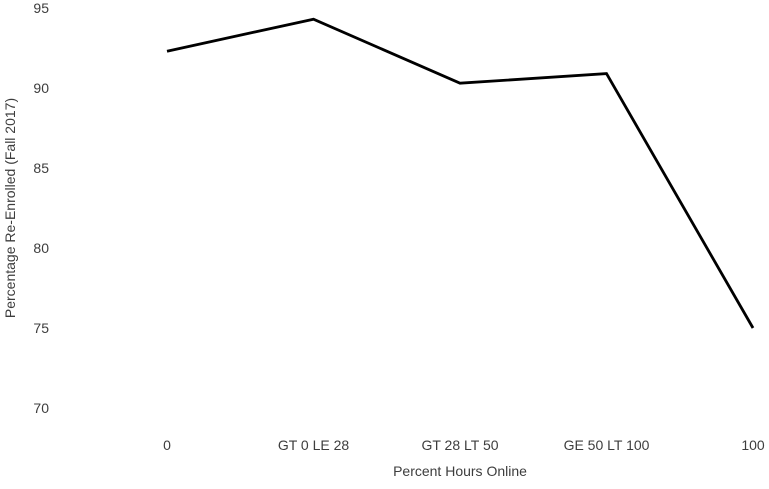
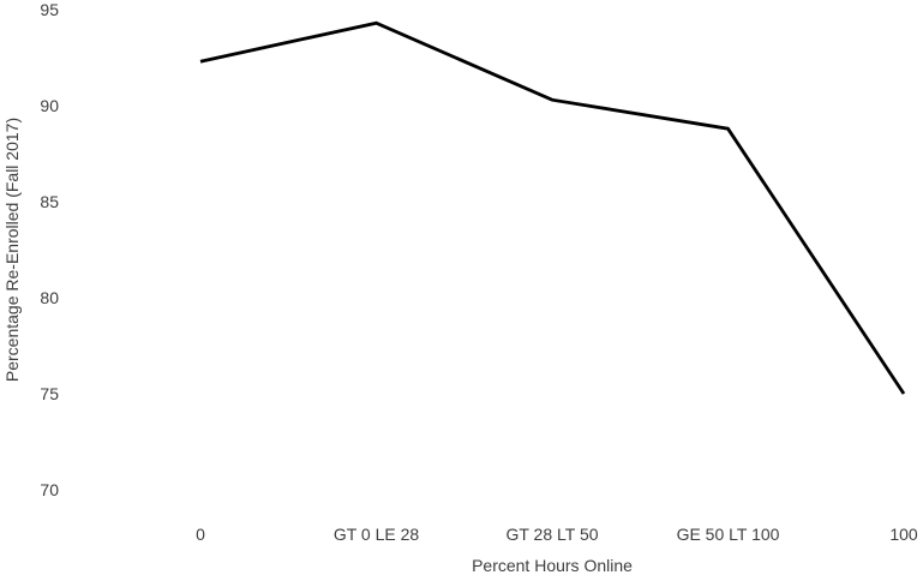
GE 50 LT 100: 90.9 -> 88.8
